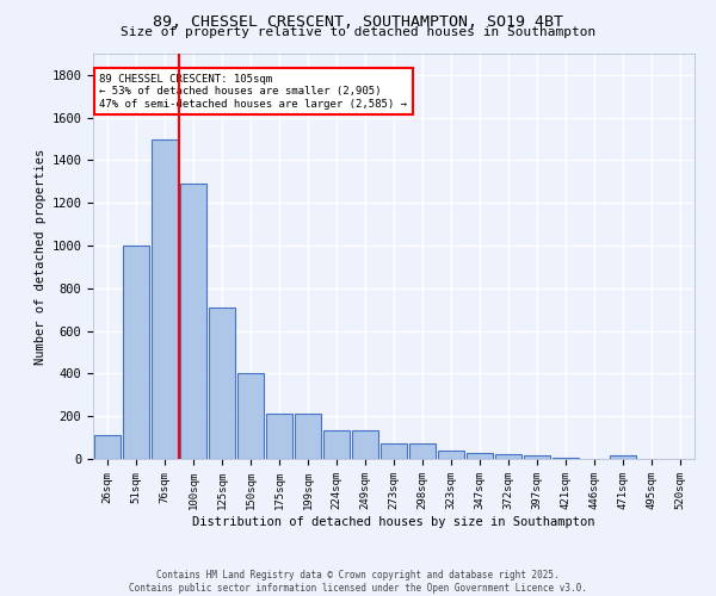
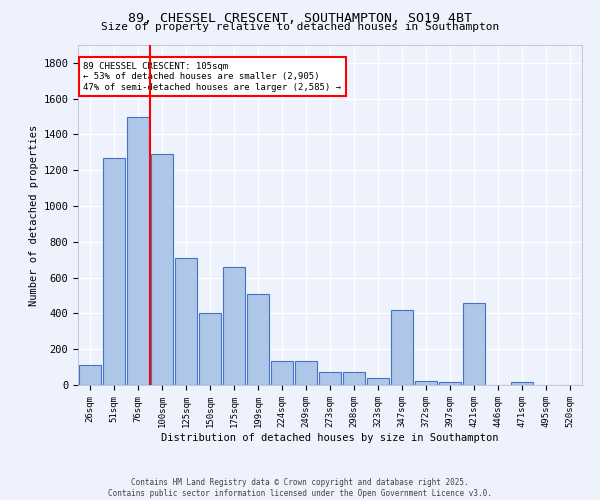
51sqm: 1000 -> 1270
175sqm: 220 -> 660
199sqm: 220 -> 510
347sqm: 30 -> 420
421sqm: 0 -> 460
